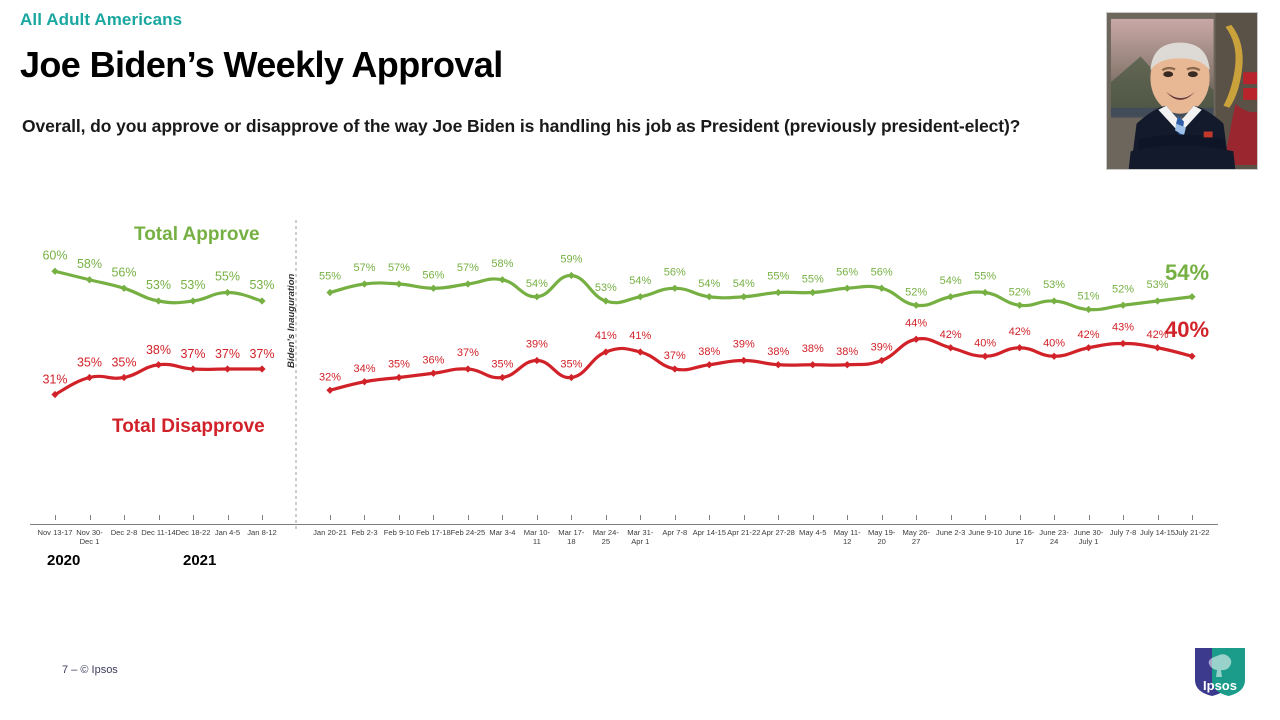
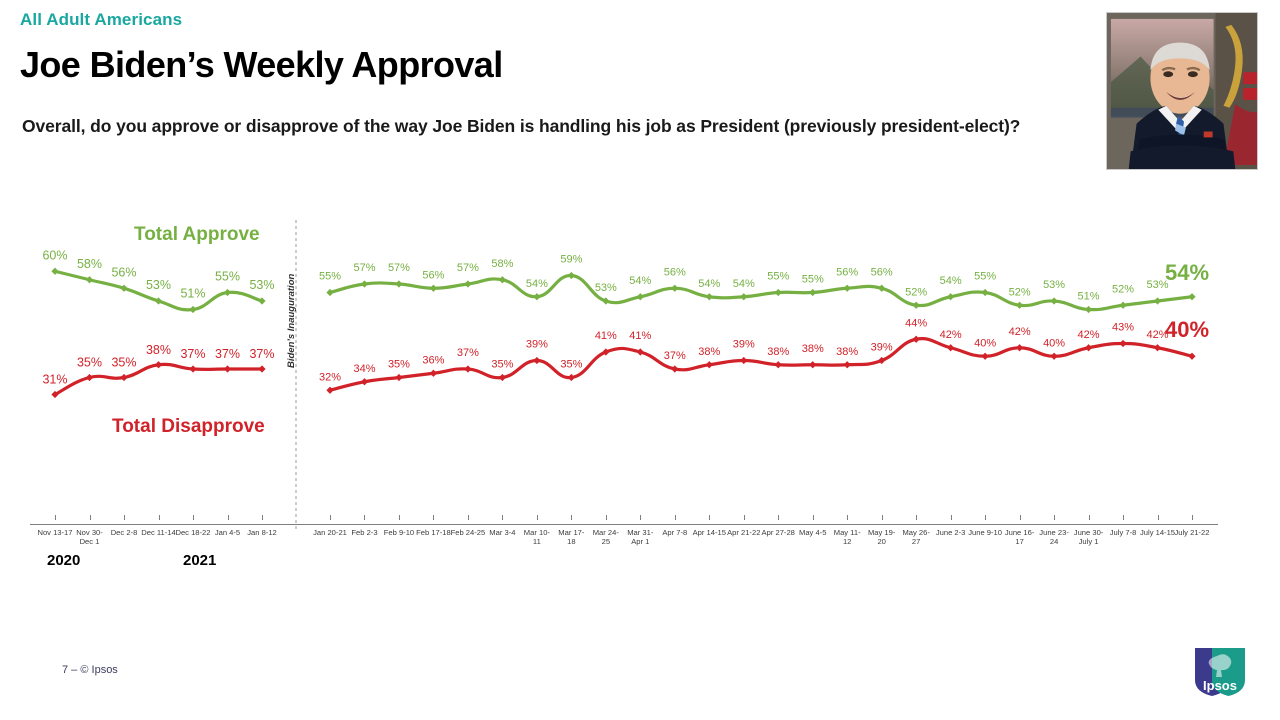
Total Approve/Dec 18-22: 53% -> 51%
